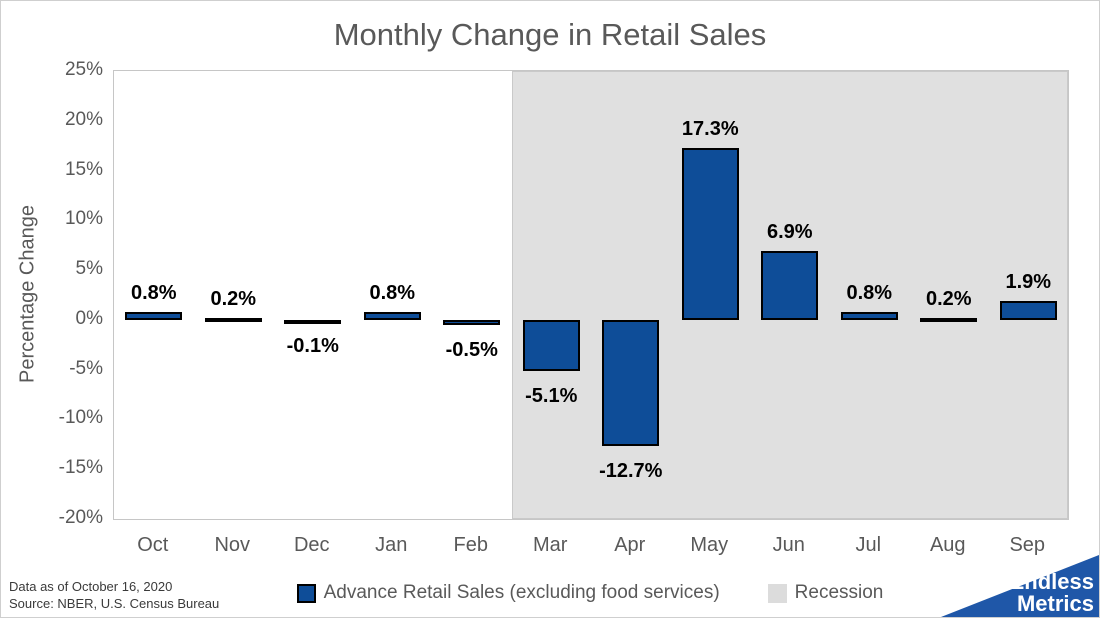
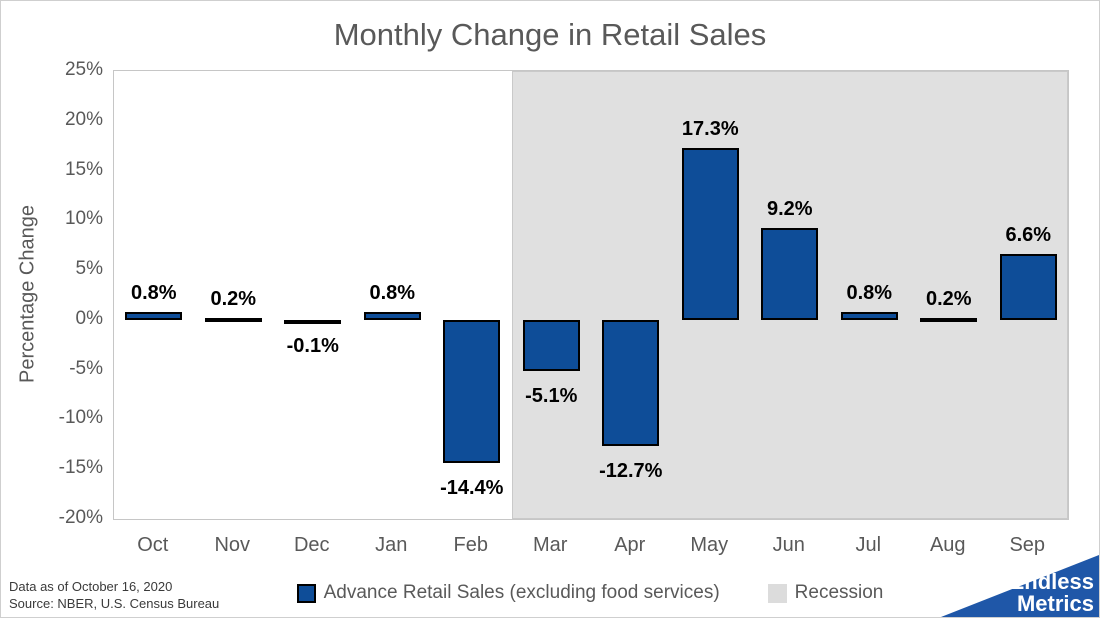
Feb: -0.5% -> -14.4%
Jun: 6.9% -> 9.2%
Sep: 1.9% -> 6.6%
